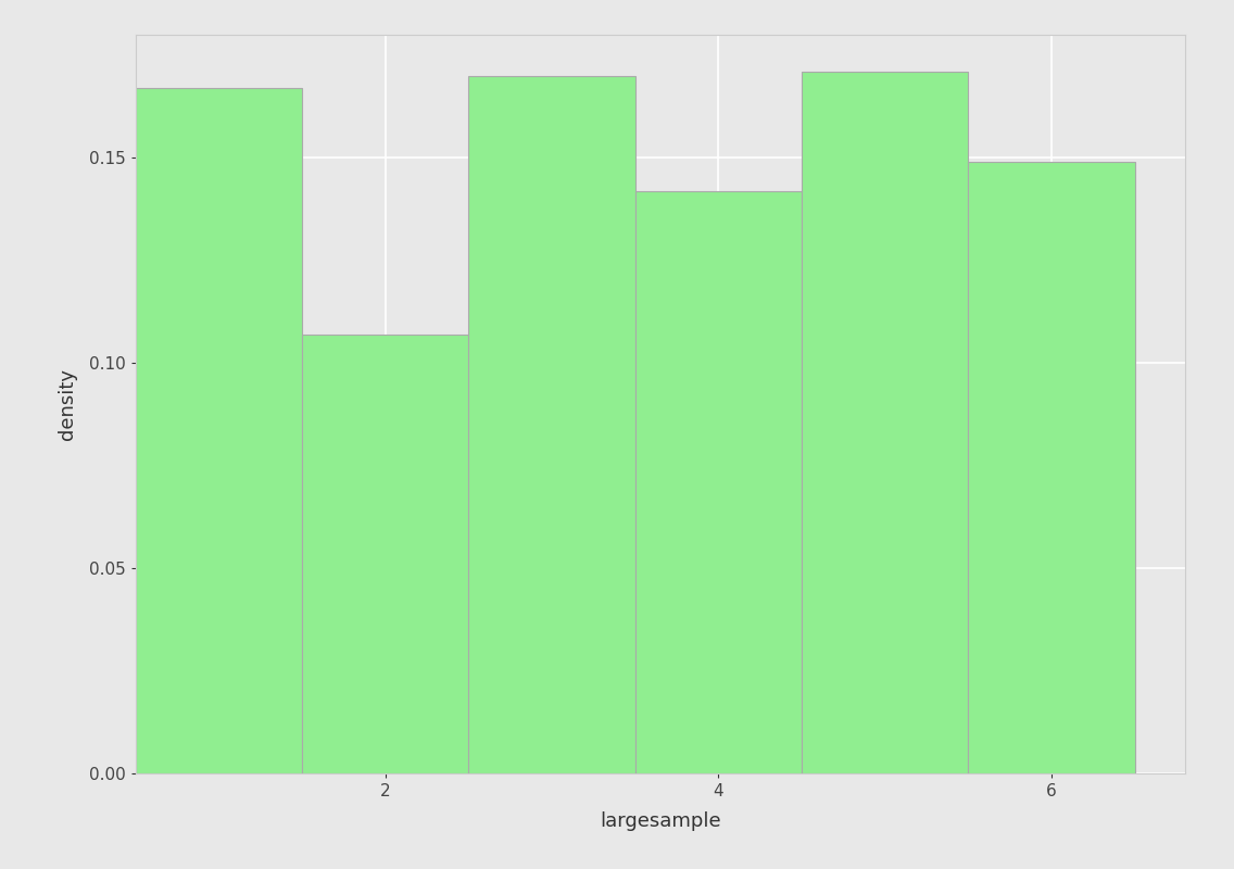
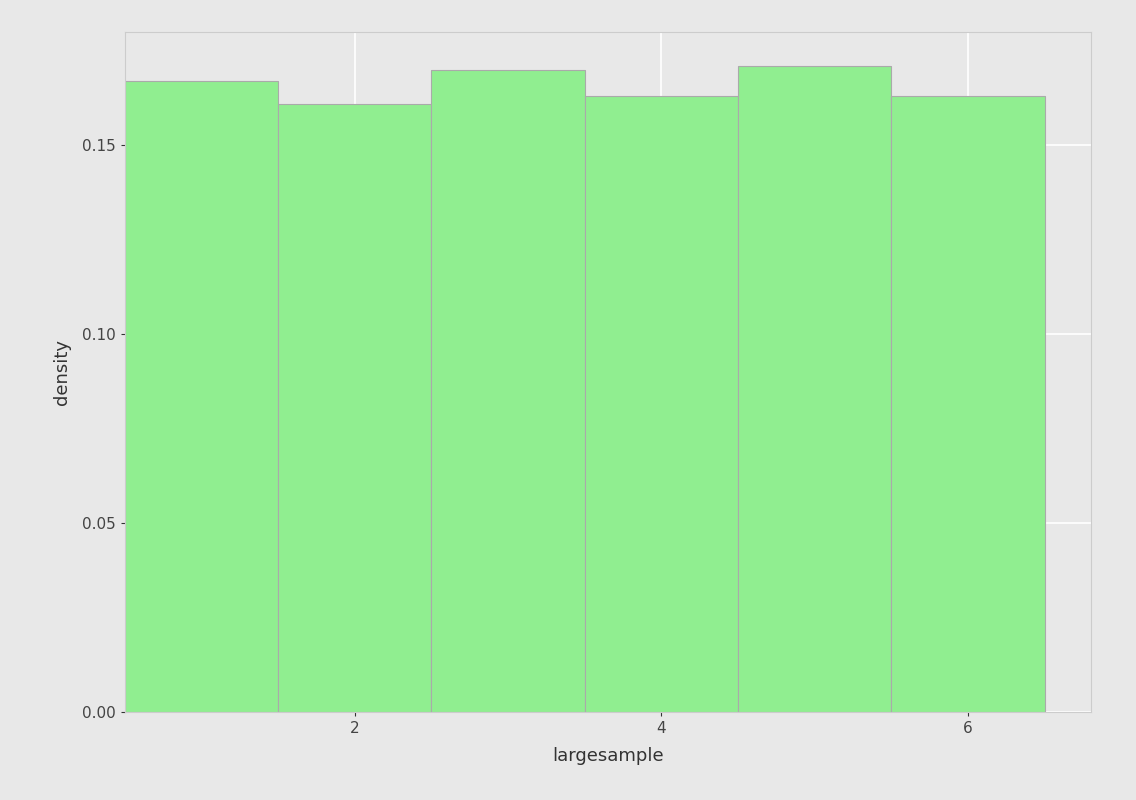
2: 0.107 -> 0.161
4: 0.142 -> 0.163
6: 0.149 -> 0.163
